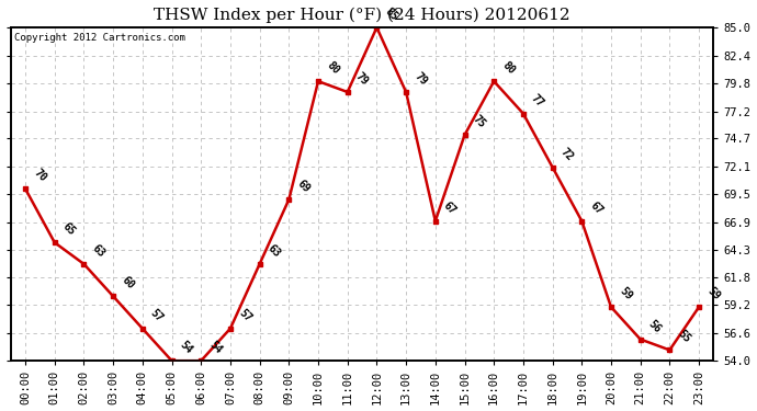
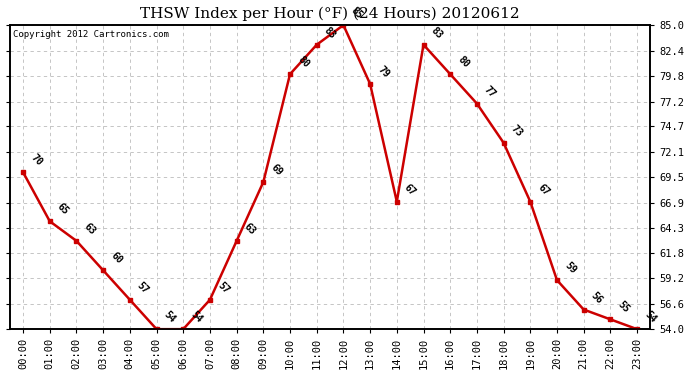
11:00: 79 -> 83
15:00: 75 -> 83
18:00: 72 -> 73
23:00: 59 -> 54
